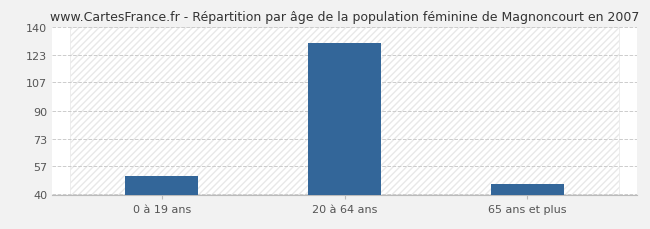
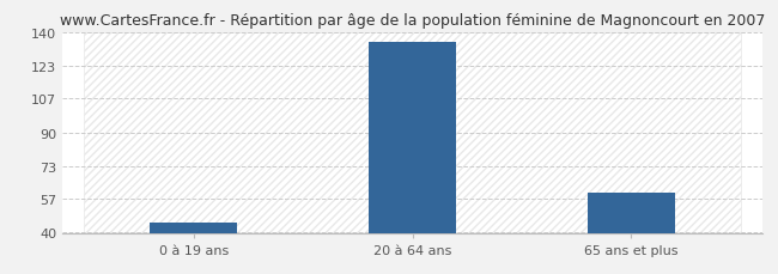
0 à 19 ans: 51 -> 45
20 à 64 ans: 130 -> 135
65 ans et plus: 46 -> 60
